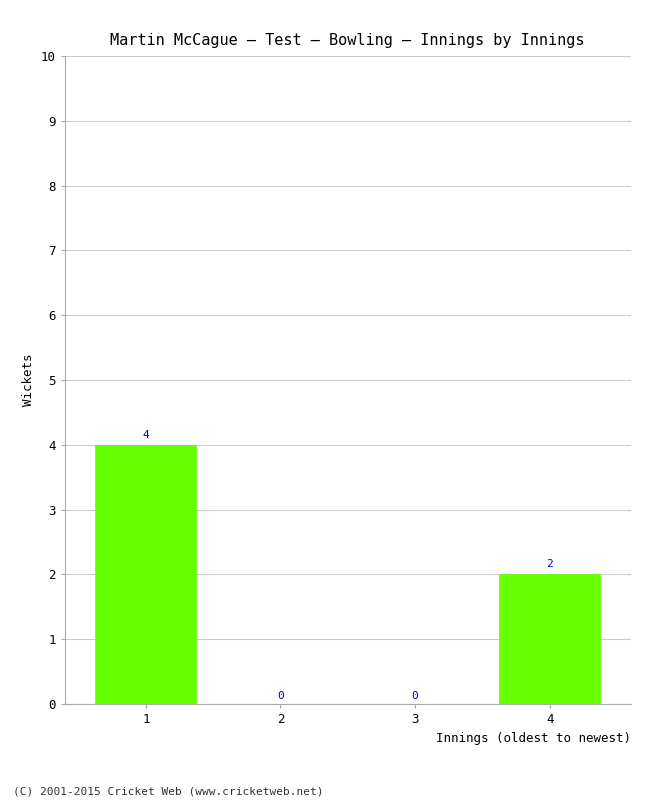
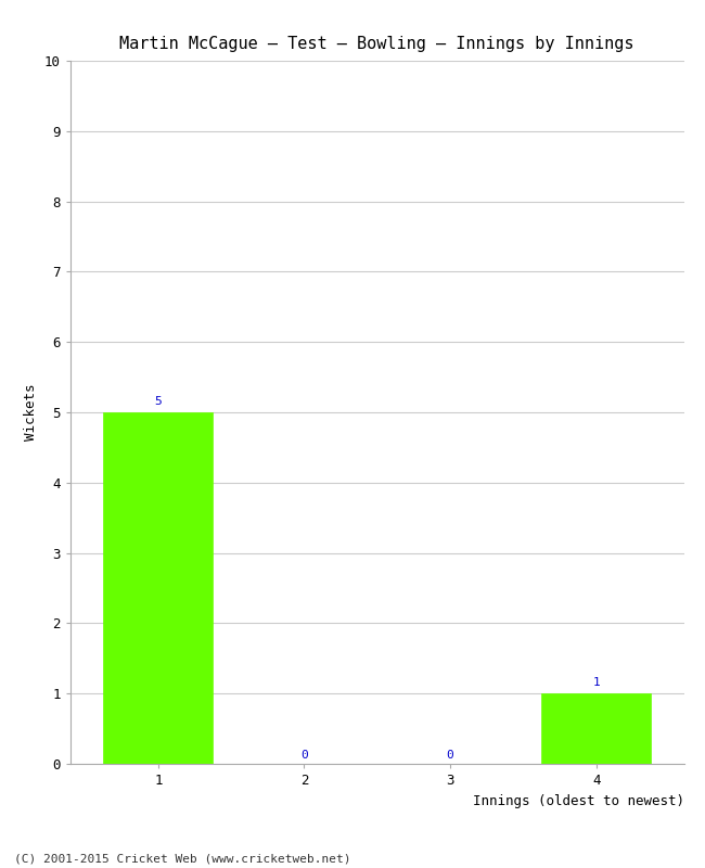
1: 4 -> 5
4: 2 -> 1
